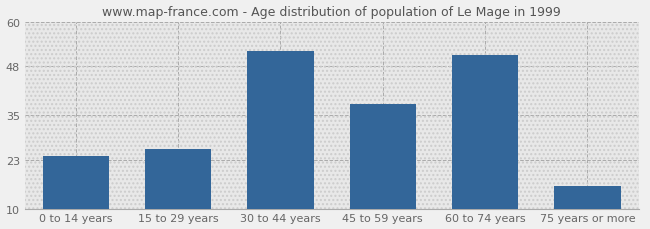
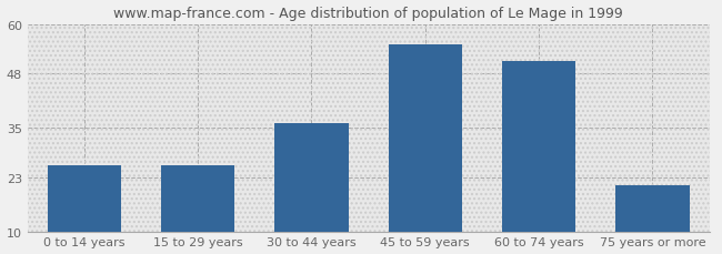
0 to 14 years: 24 -> 26
30 to 44 years: 52 -> 36
45 to 59 years: 38 -> 55
75 years or more: 16 -> 21
